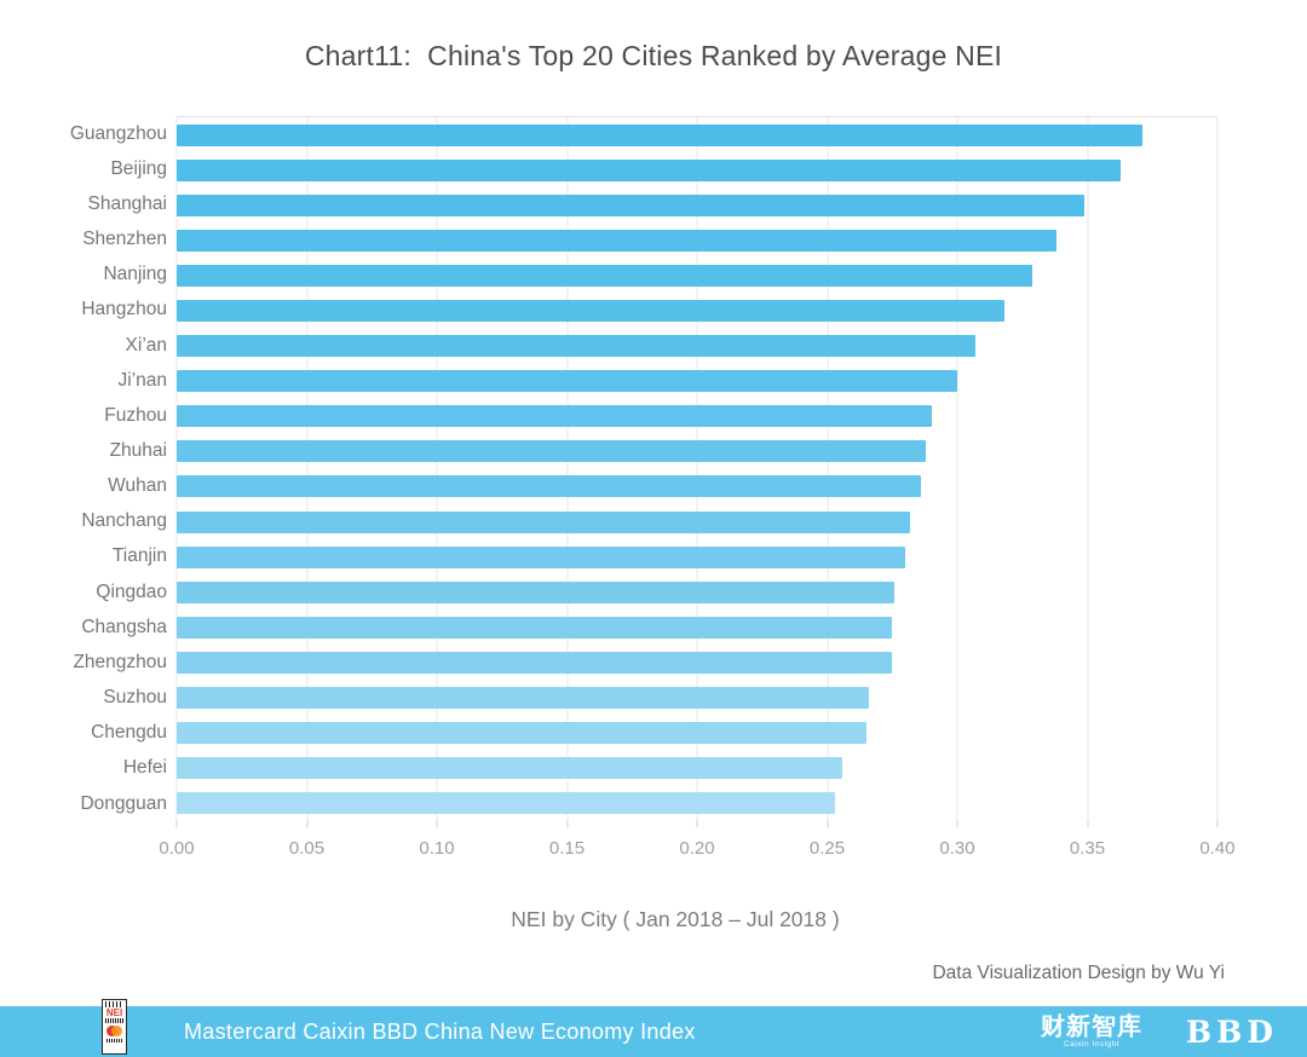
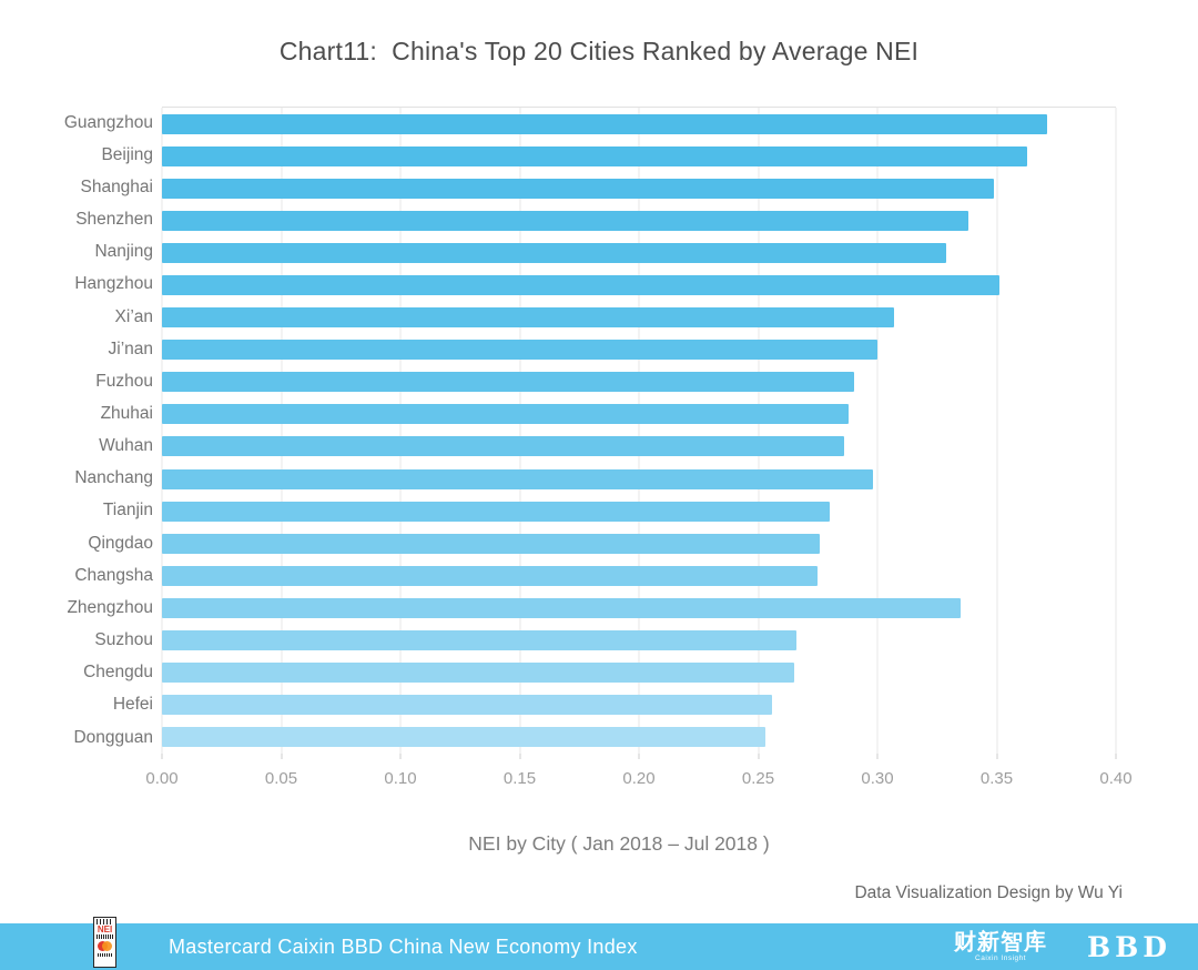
Hangzhou: 0.318 -> 0.351
Nanchang: 0.282 -> 0.298
Zhengzhou: 0.275 -> 0.335
